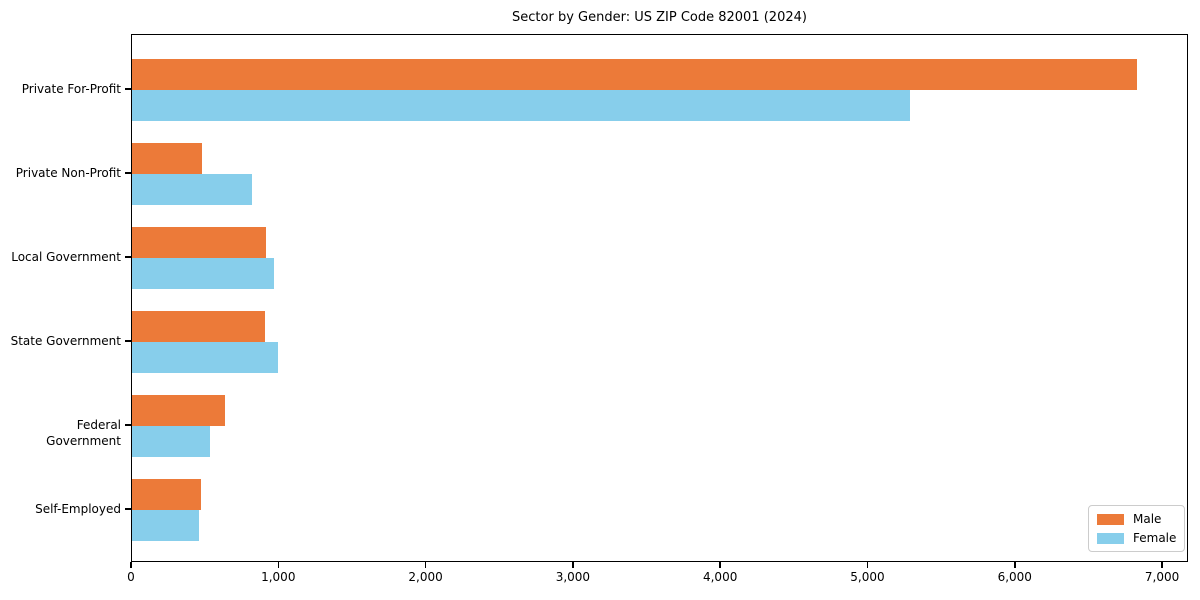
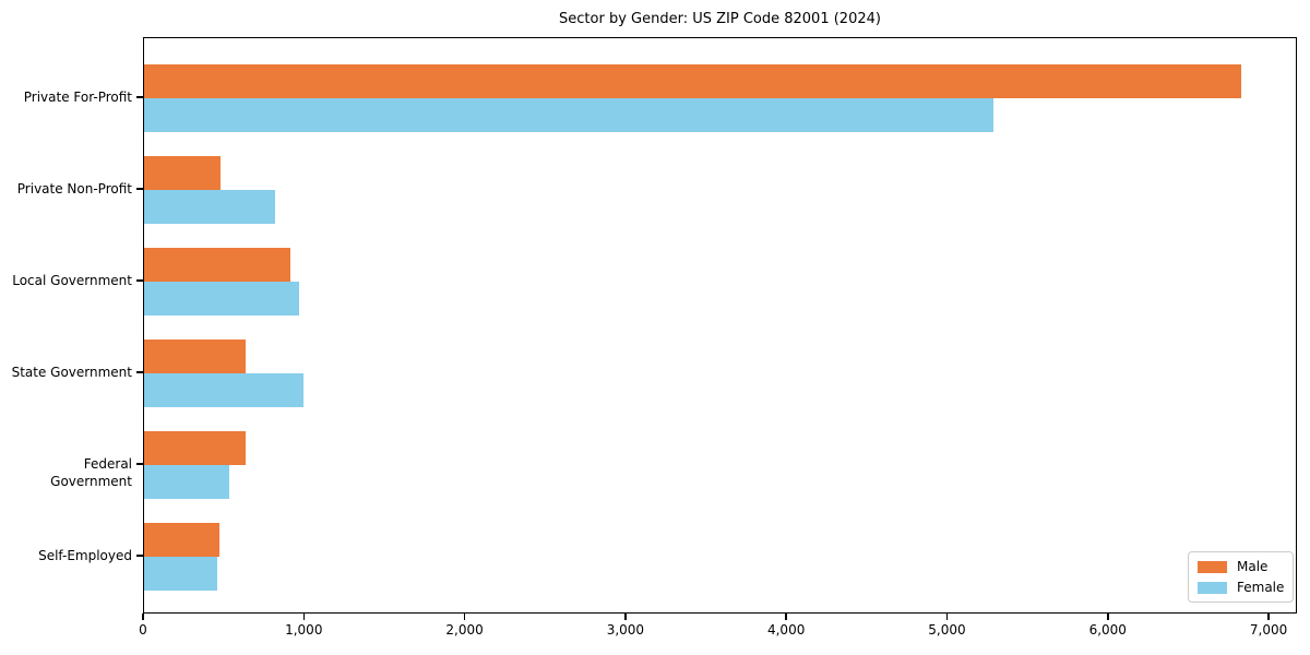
Male/State Government: 900 -> 630
